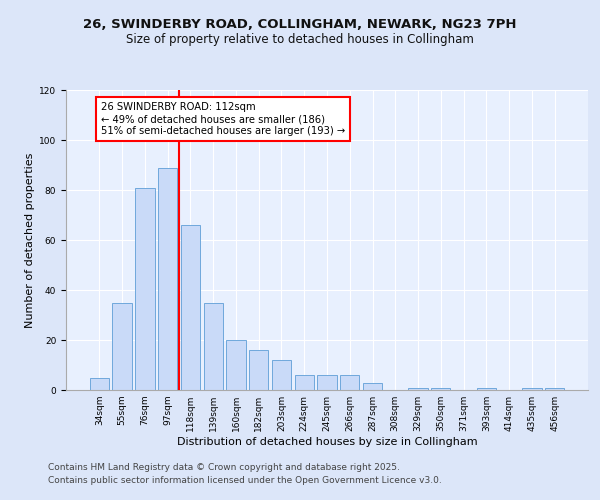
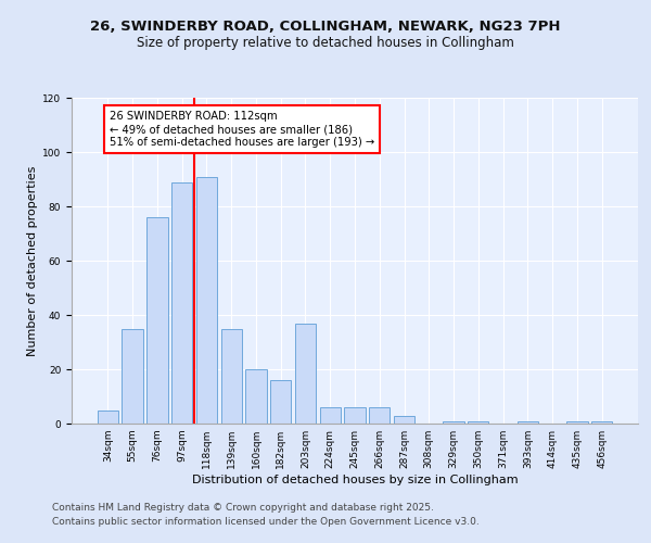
76sqm: 81 -> 76
118sqm: 66 -> 91
203sqm: 12 -> 37
